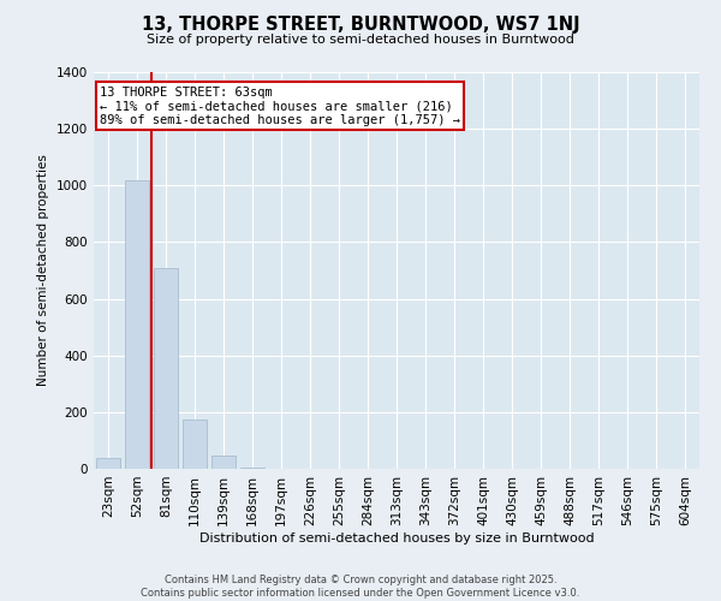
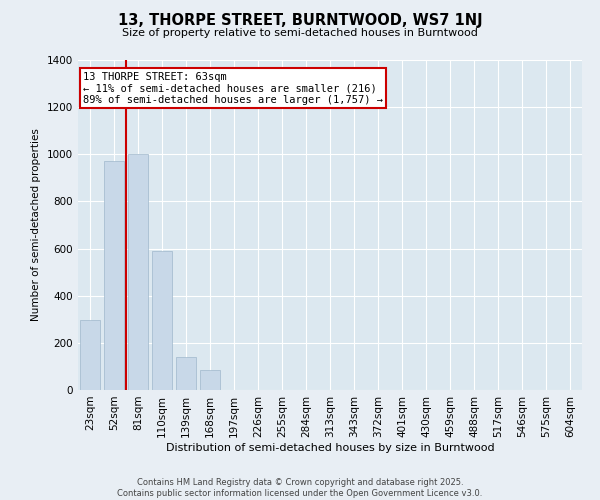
23sqm: 40 -> 295
52sqm: 1020 -> 970
81sqm: 710 -> 1000
110sqm: 175 -> 590
139sqm: 45 -> 140
168sqm: 5 -> 85
